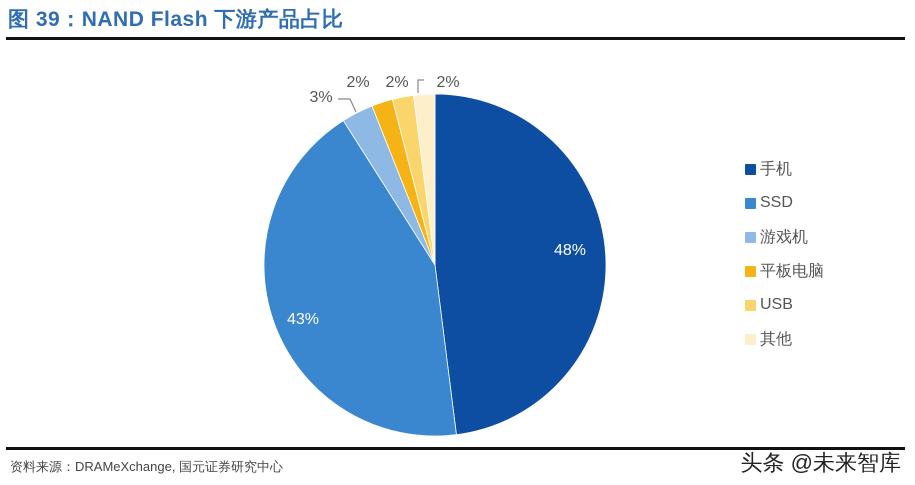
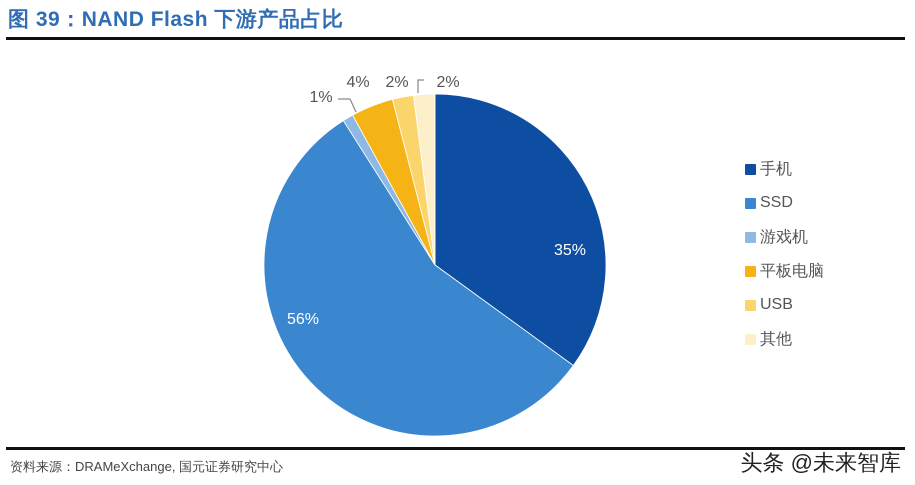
手机: 48% -> 35%
SSD: 43% -> 56%
游戏机: 3% -> 1%
平板电脑: 2% -> 4%
